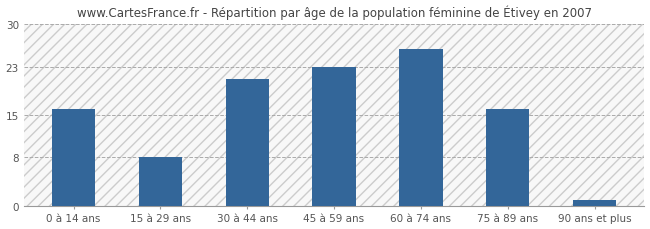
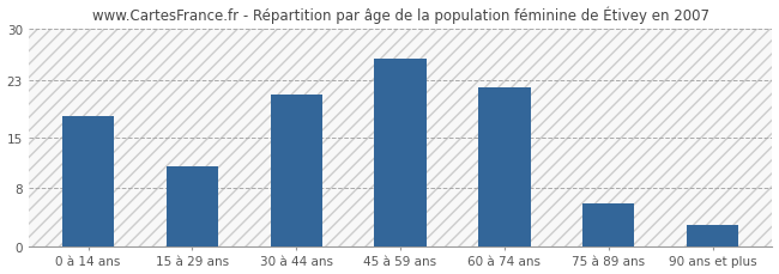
0 à 14 ans: 16 -> 18
15 à 29 ans: 8 -> 11
45 à 59 ans: 23 -> 26
60 à 74 ans: 26 -> 22
75 à 89 ans: 16 -> 6
90 ans et plus: 1 -> 3
